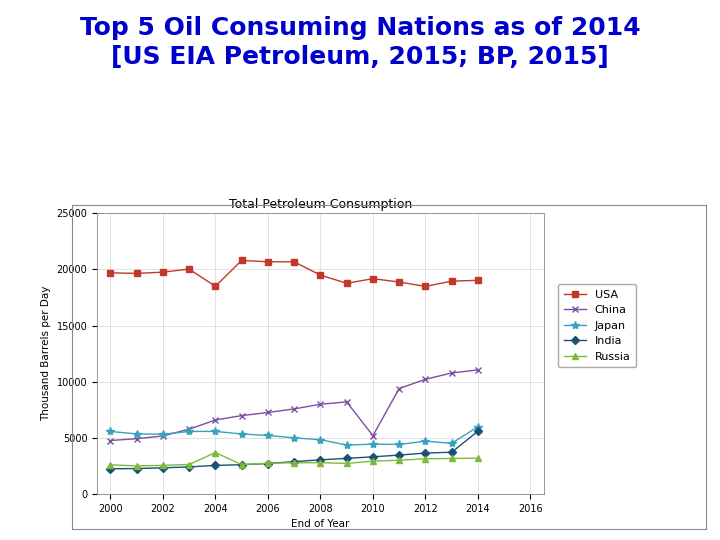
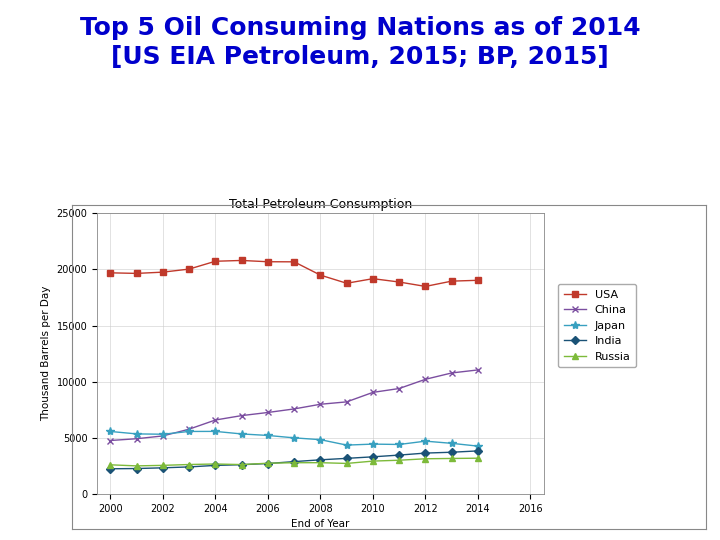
USA/2004: 18500 -> 20700
Russia/2004: 3700 -> 2700
China/2010: 5200 -> 9100
Japan/2014: 6000 -> 4300
India/2014: 5600 -> 3800
